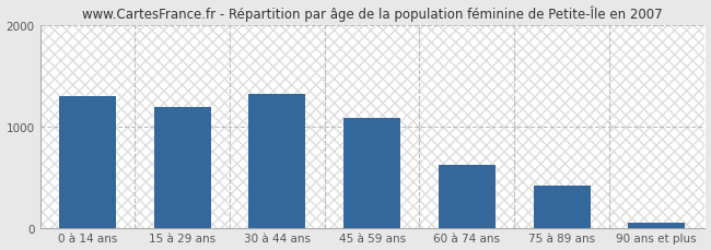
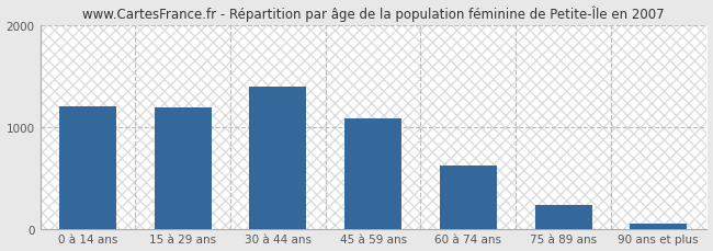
0 à 14 ans: 1300 -> 1200
30 à 44 ans: 1320 -> 1400
75 à 89 ans: 420 -> 230
